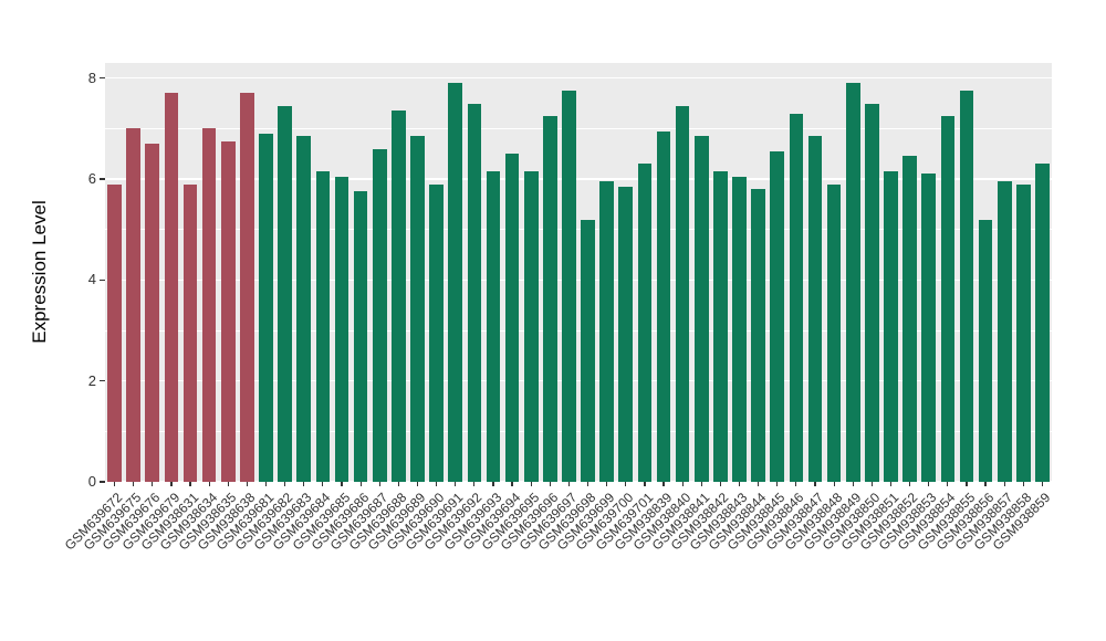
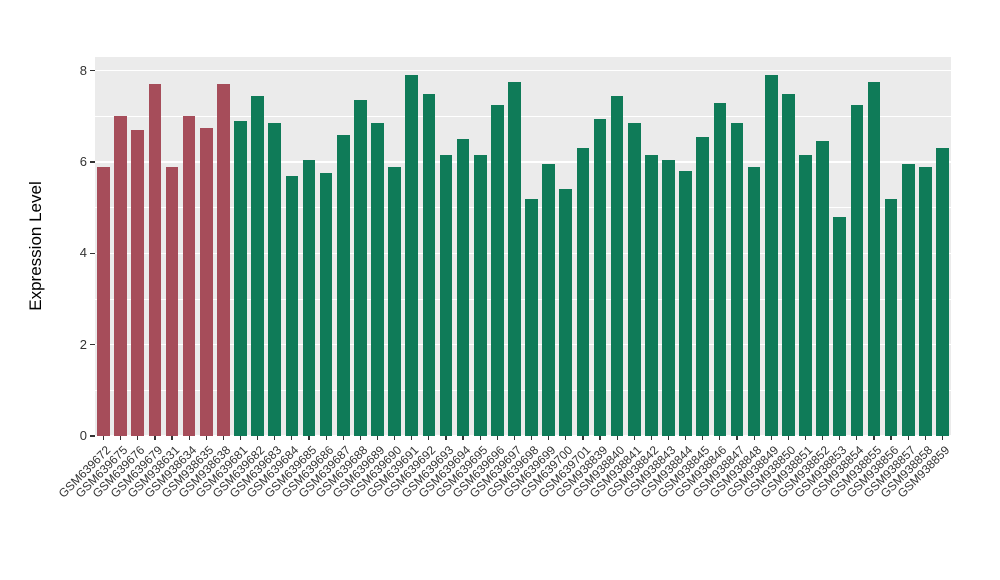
GSM639684: 6.2 -> 5.7
GSM639700: 5.8 -> 5.4
GSM938853: 6.1 -> 4.8
